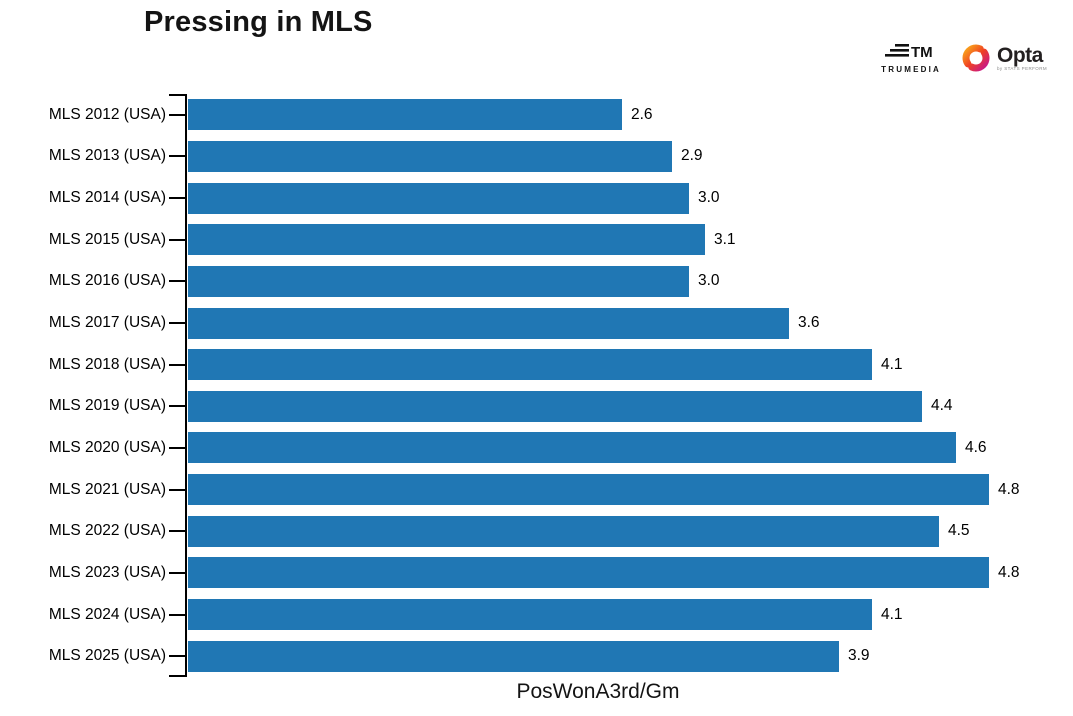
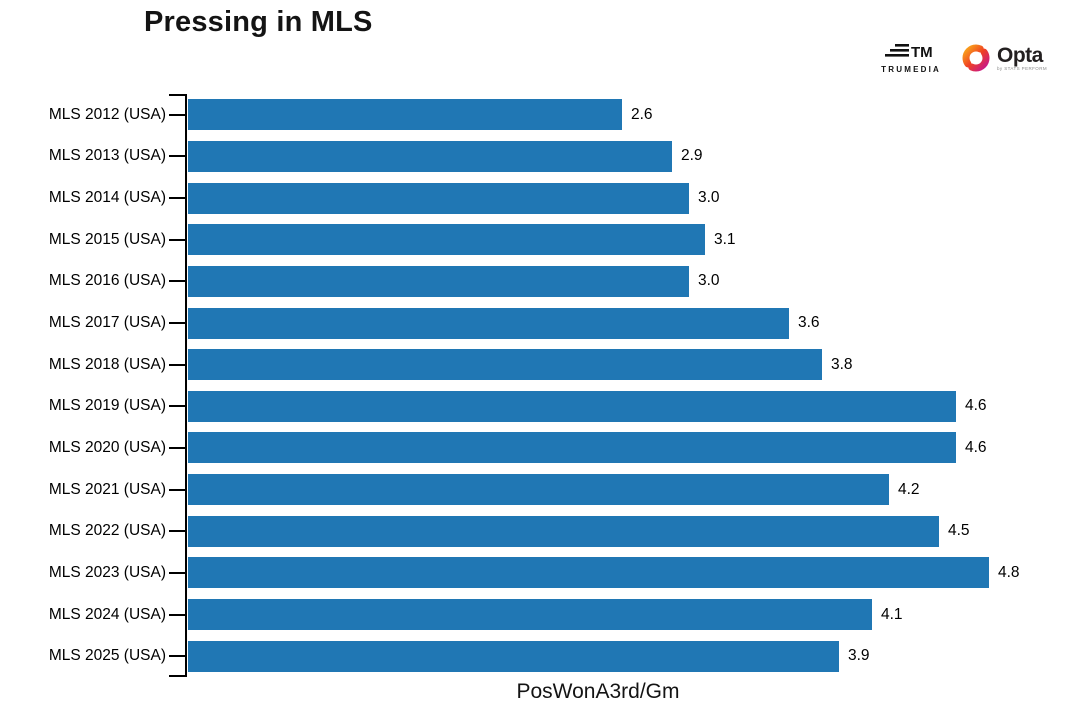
MLS 2018 (USA): 4.1 -> 3.8
MLS 2019 (USA): 4.4 -> 4.6
MLS 2021 (USA): 4.8 -> 4.2
